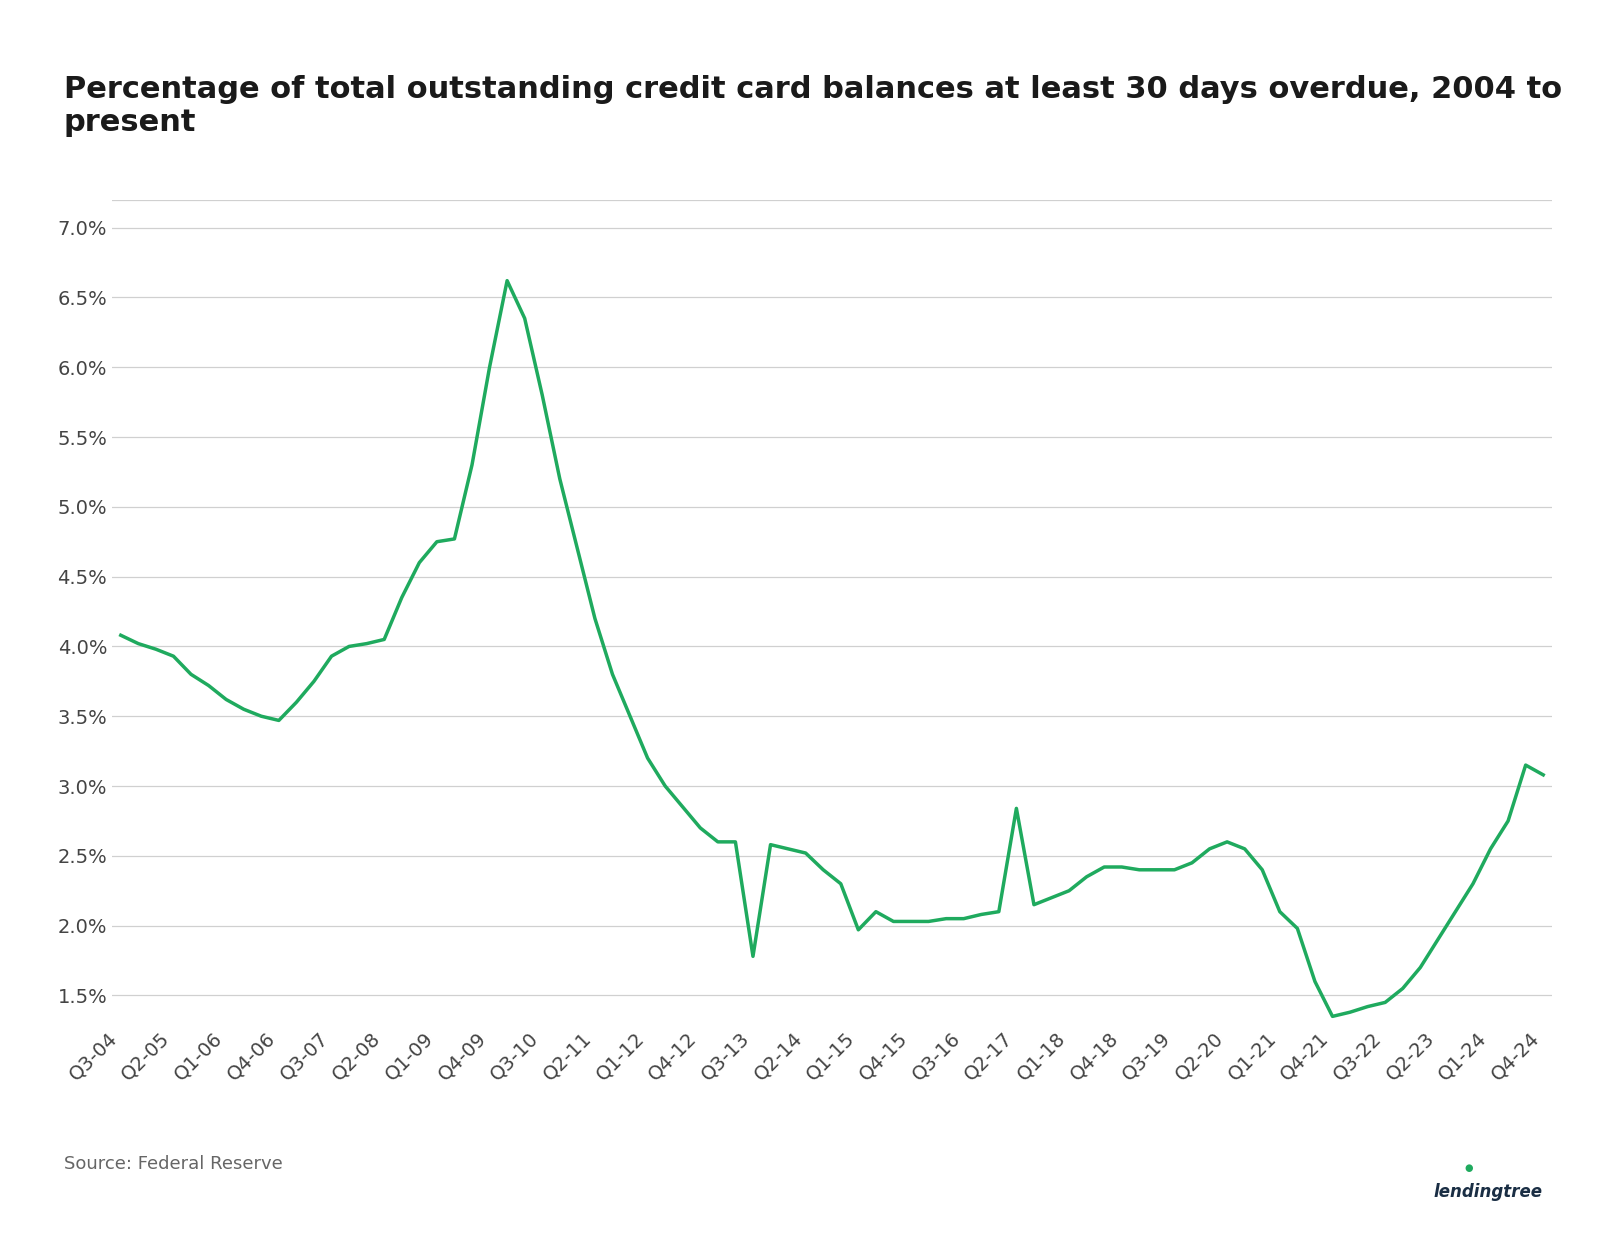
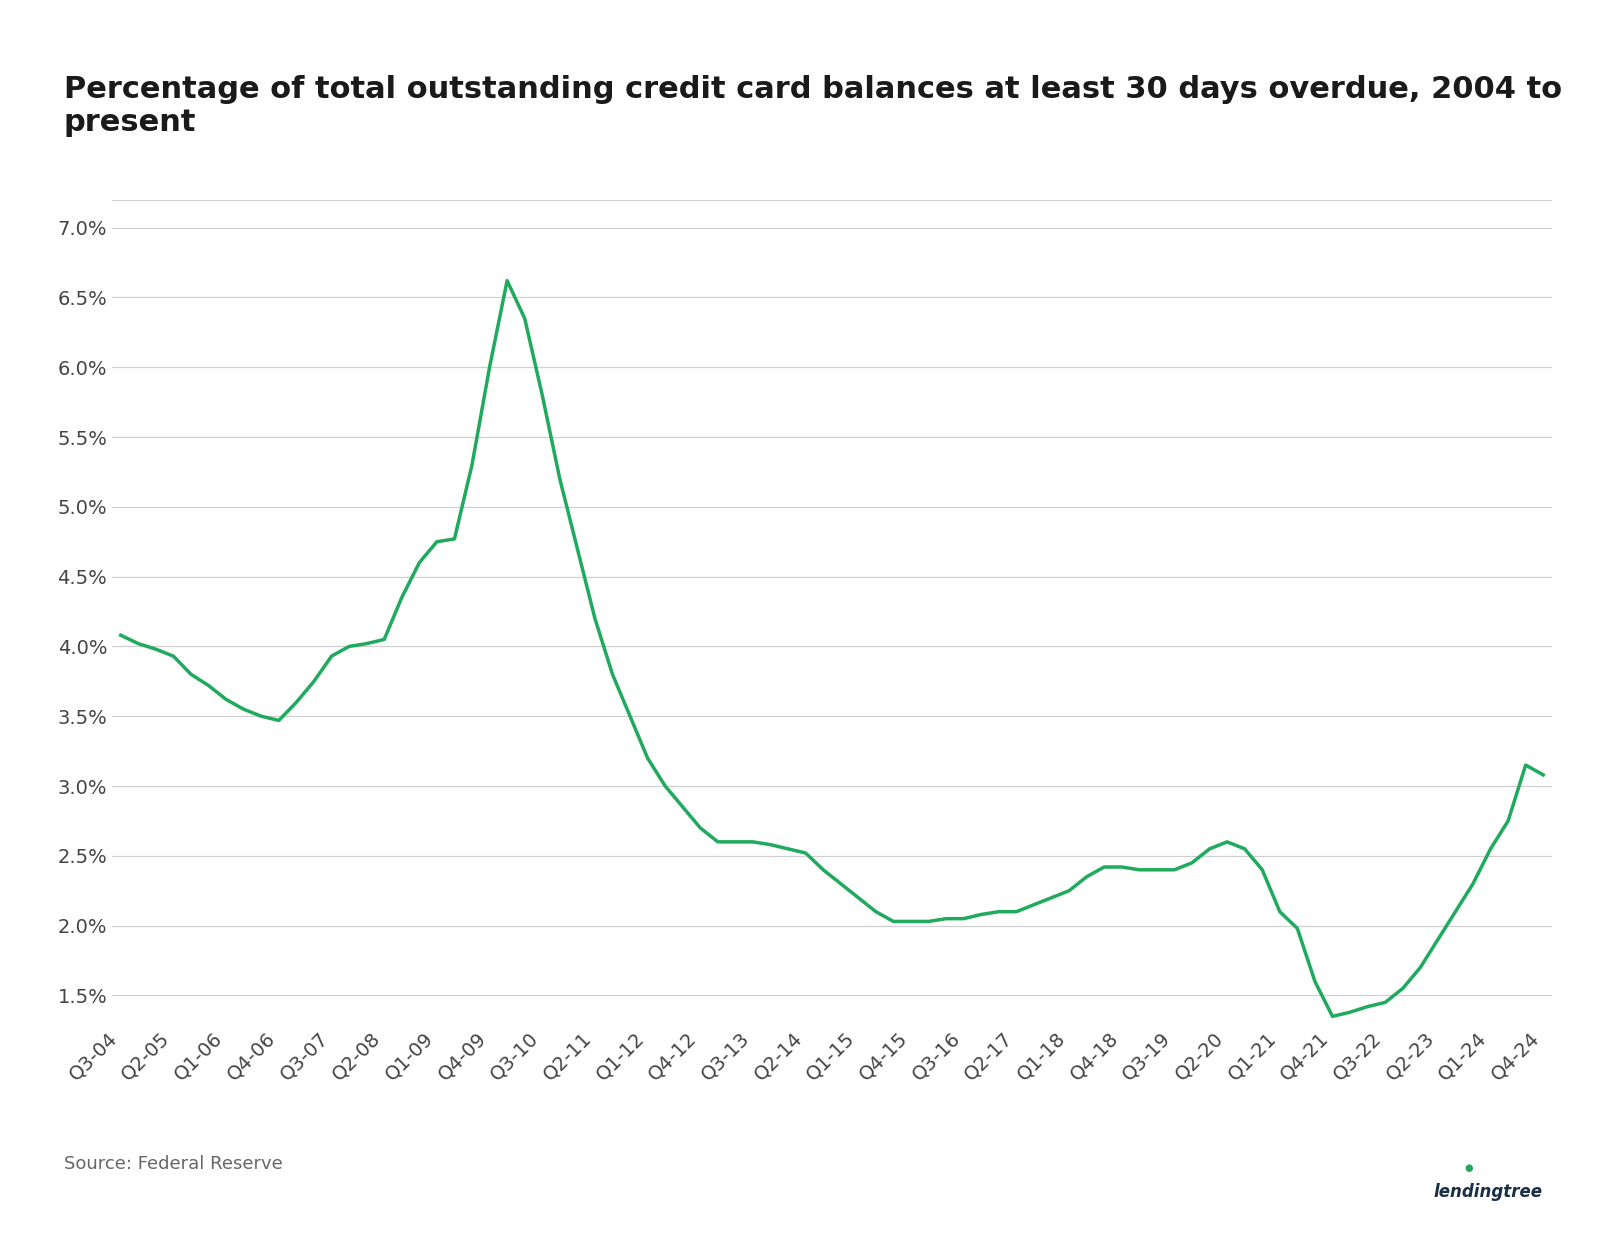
Q3-13: 1.78% -> 2.60%
Q1-15: 1.97% -> 2.20%
Q2-17: 2.84% -> 2.10%
